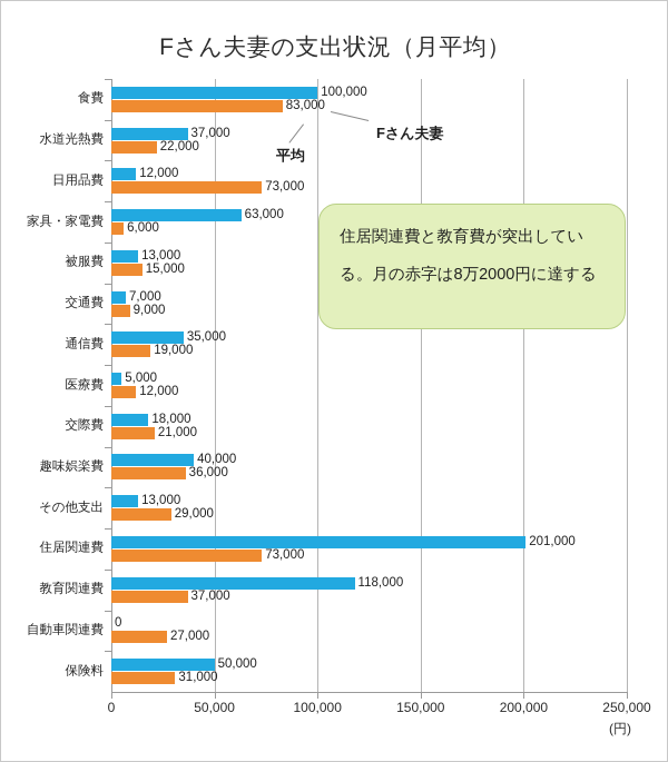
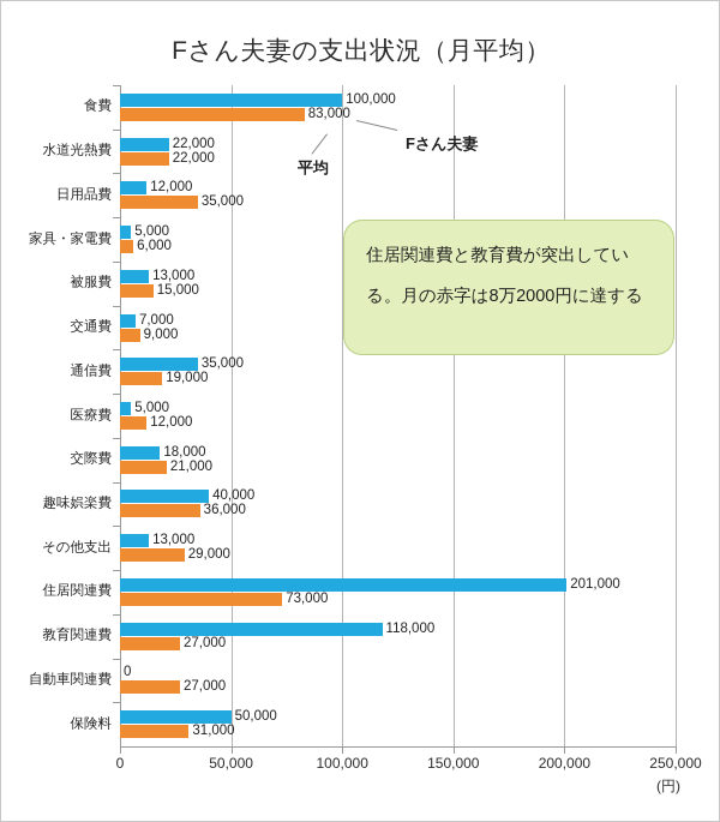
Fさん夫妻/水道光熱費: 37,000 -> 22,000
平均/日用品費: 73,000 -> 35,000
Fさん夫妻/家具・家電費: 63,000 -> 5,000
平均/教育関連費: 37,000 -> 27,000
